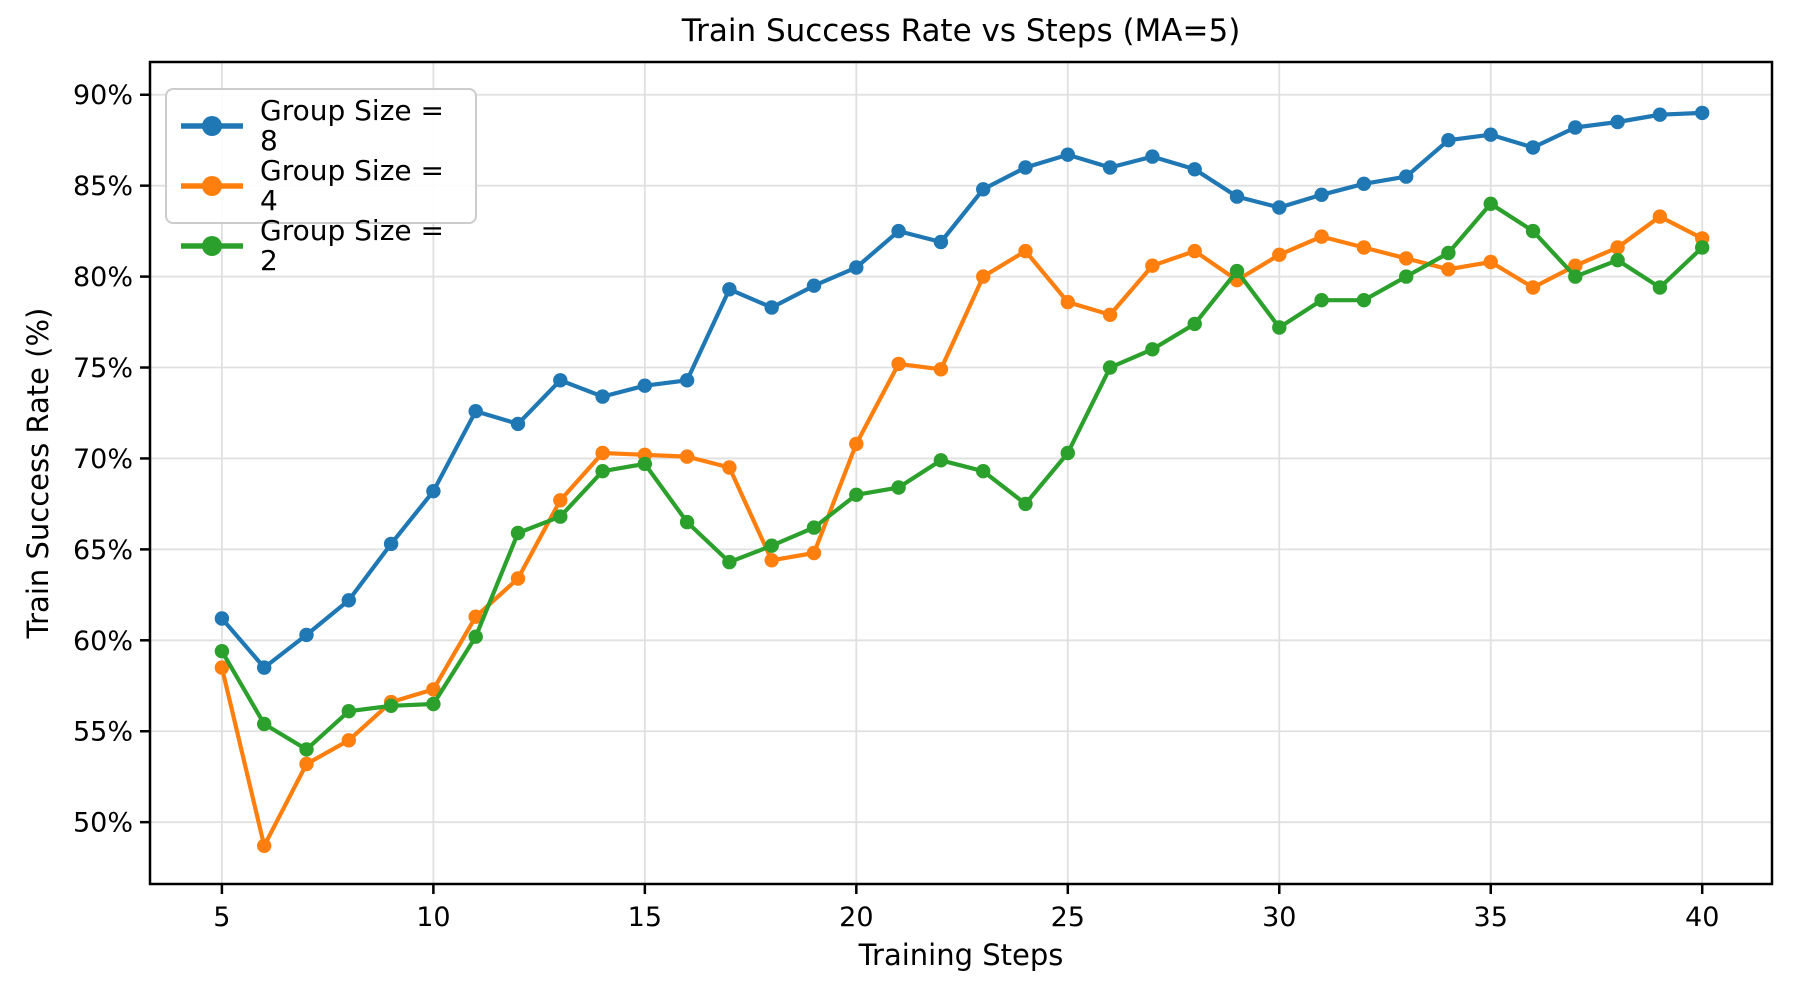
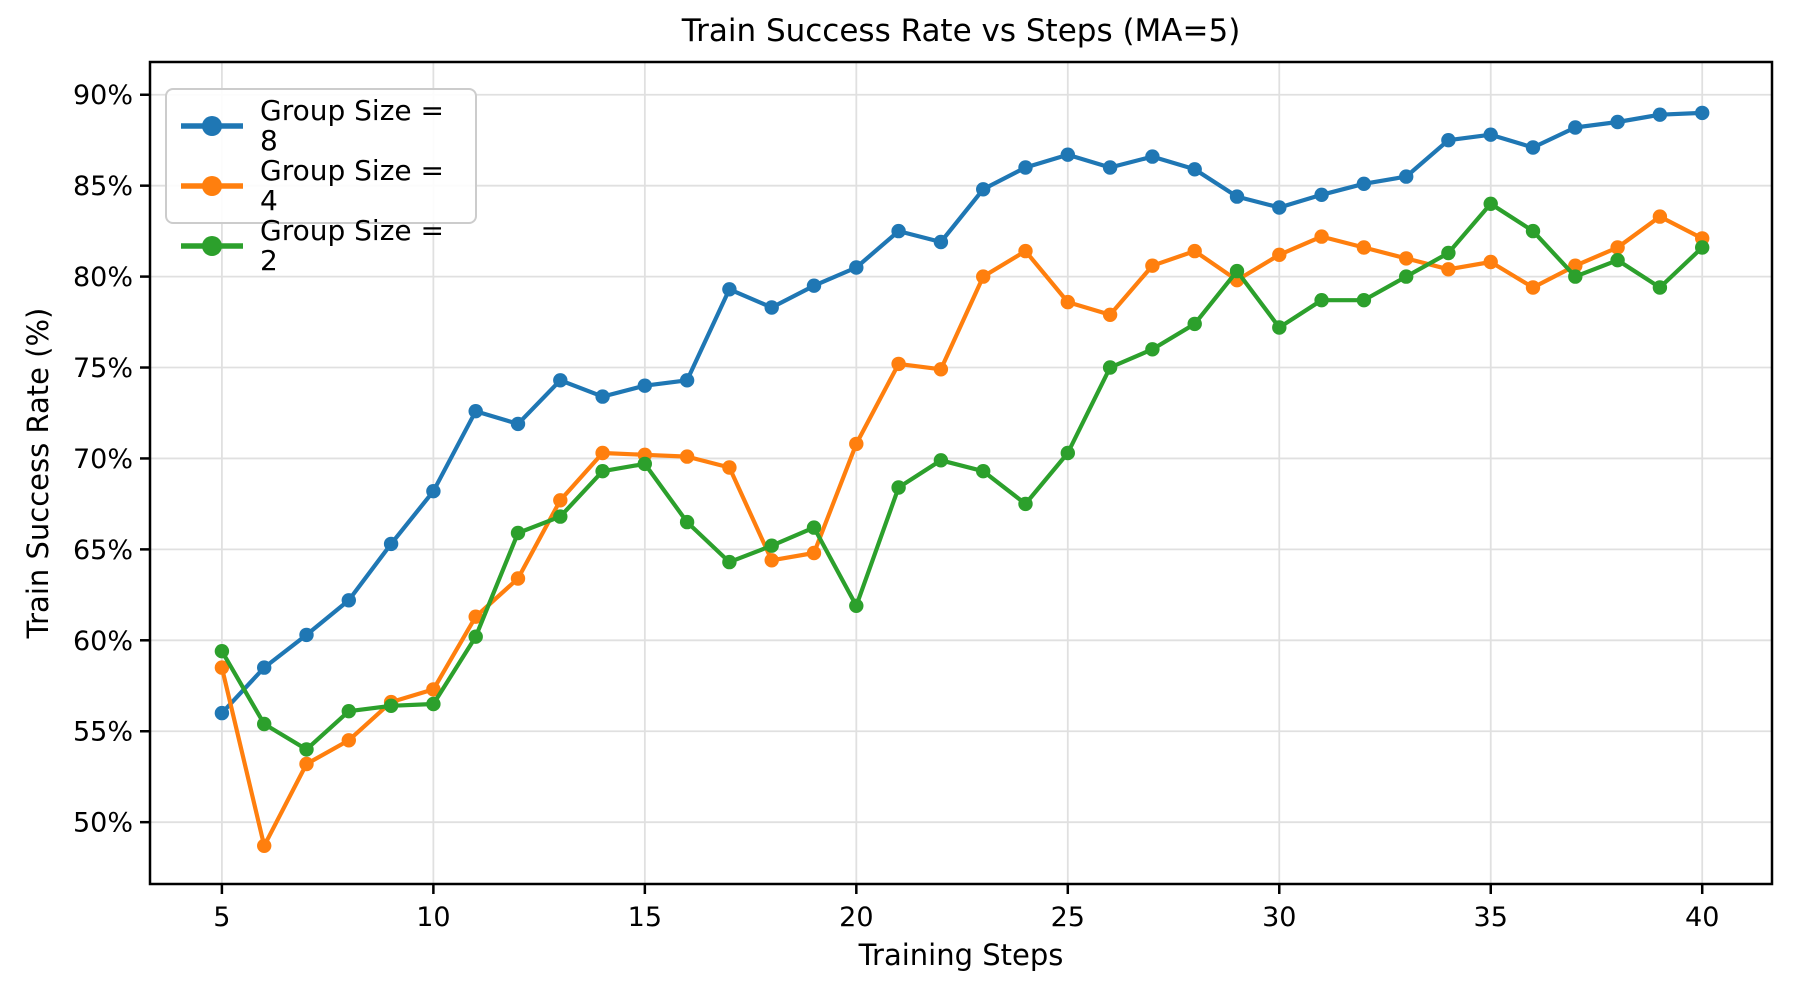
Group Size = 8/5: 61.2% -> 56.0%
Group Size = 2/20: 68.0% -> 61.9%
